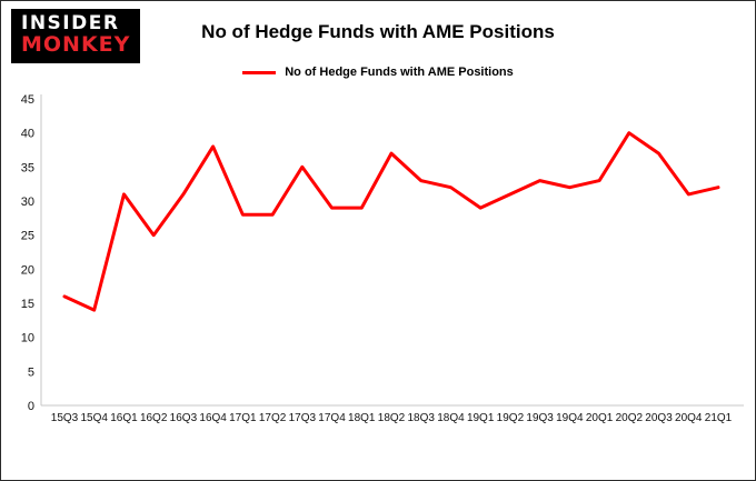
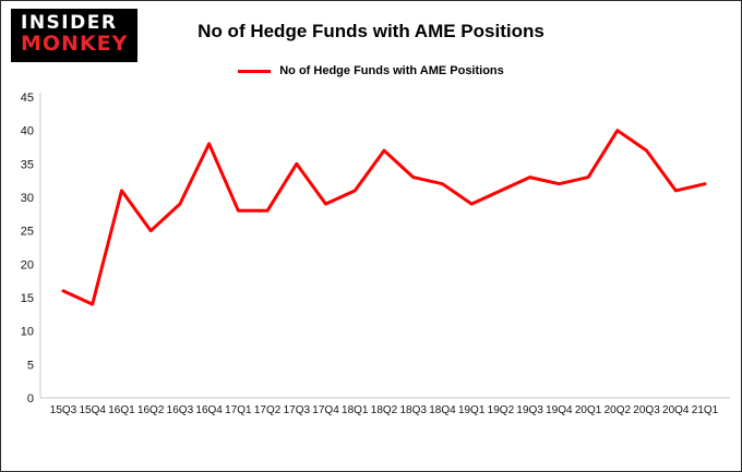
16Q3: 31 -> 29
18Q1: 29 -> 31
